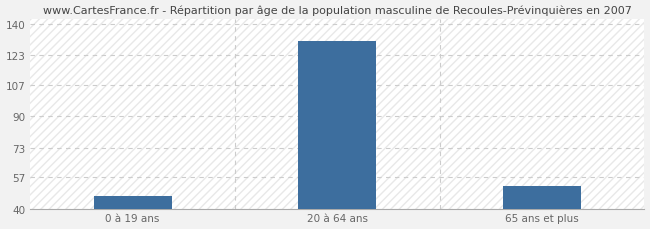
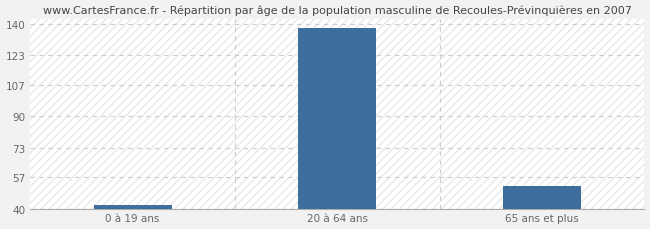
0 à 19 ans: 47 -> 42
20 à 64 ans: 131 -> 138
